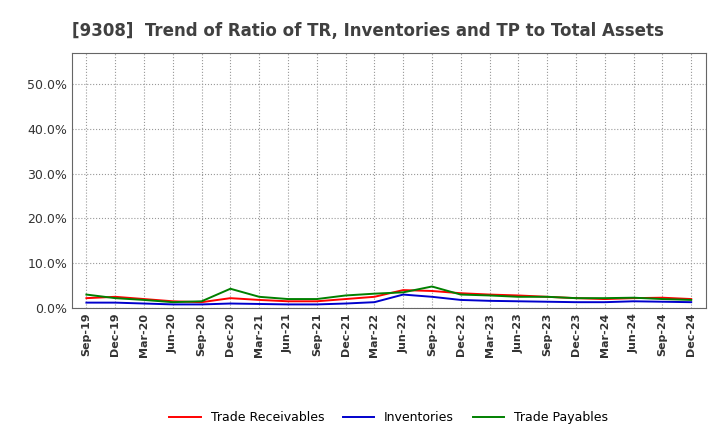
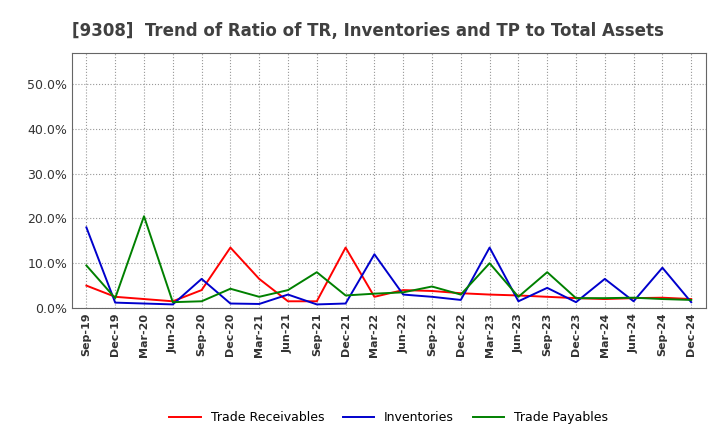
Trade Receivables/Sep-19: 2.2% -> 5.0%
Inventories/Sep-19: 1.2% -> 18.0%
Trade Payables/Sep-19: 3.0% -> 9.5%
Trade Payables/Mar-20: 1.8% -> 20.5%
Trade Receivables/Sep-20: 1.3% -> 4.0%
Inventories/Sep-20: 0.8% -> 6.5%
Trade Receivables/Dec-20: 2.2% -> 13.5%
Trade Receivables/Mar-21: 1.8% -> 6.5%
Inventories/Jun-21: 0.8% -> 3.0%
Trade Payables/Jun-21: 2.0% -> 4.0%
Trade Payables/Sep-21: 2.0% -> 8.0%
Trade Receivables/Dec-21: 2.0% -> 13.5%
Inventories/Mar-22: 1.3% -> 12.0%
Inventories/Mar-23: 1.6% -> 13.5%
Trade Payables/Mar-23: 2.8% -> 10.0%
Inventories/Sep-23: 1.4% -> 4.5%
Trade Payables/Sep-23: 2.5% -> 8.0%
Inventories/Mar-24: 1.3% -> 6.5%
Inventories/Sep-24: 1.4% -> 9.0%
